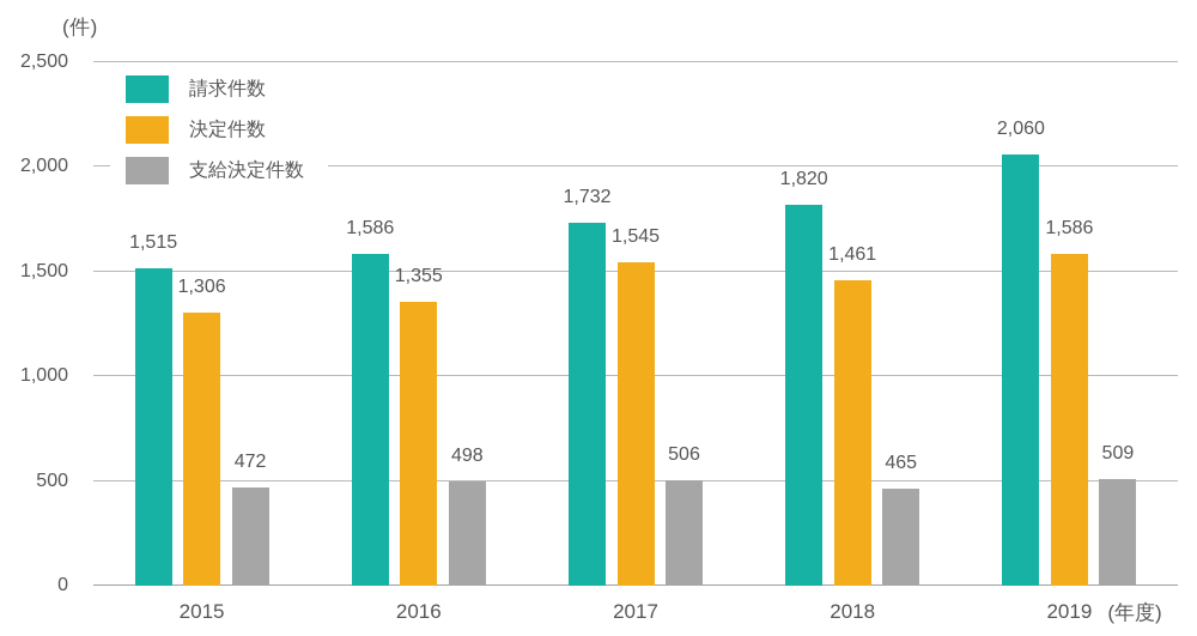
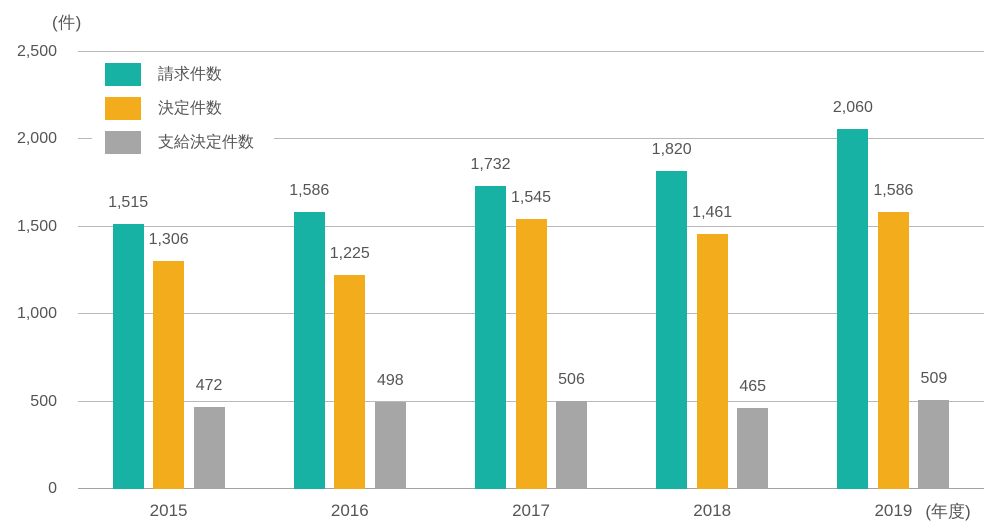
決定件数/2016: 1,355 -> 1,225
